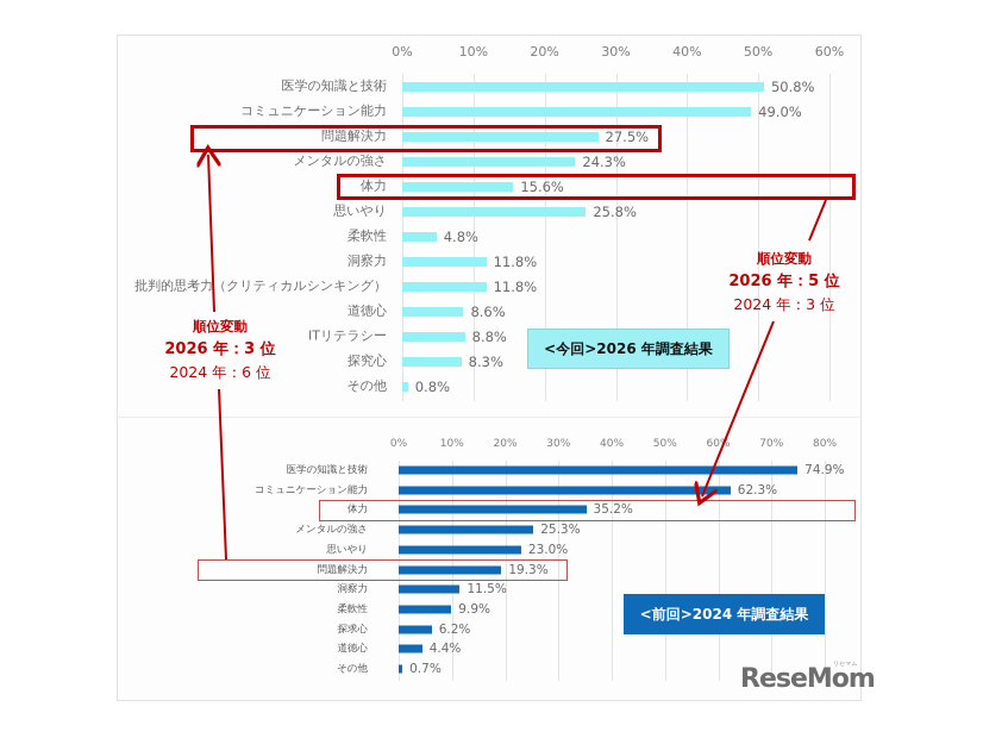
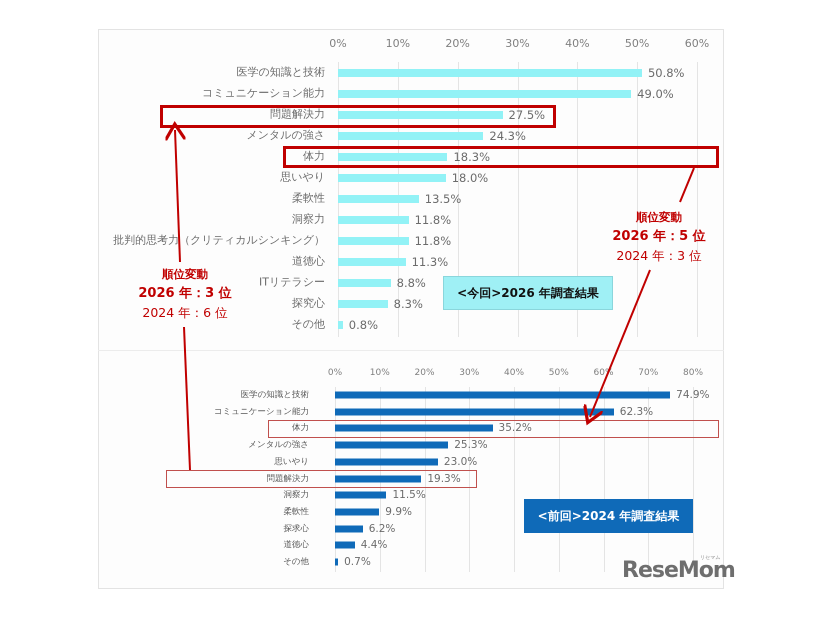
<今回>2026 年調査結果/体力: 15.6% -> 18.3%
<今回>2026 年調査結果/思いやり: 25.8% -> 18.0%
<今回>2026 年調査結果/柔軟性: 4.8% -> 13.5%
<今回>2026 年調査結果/道徳心: 8.6% -> 11.3%
